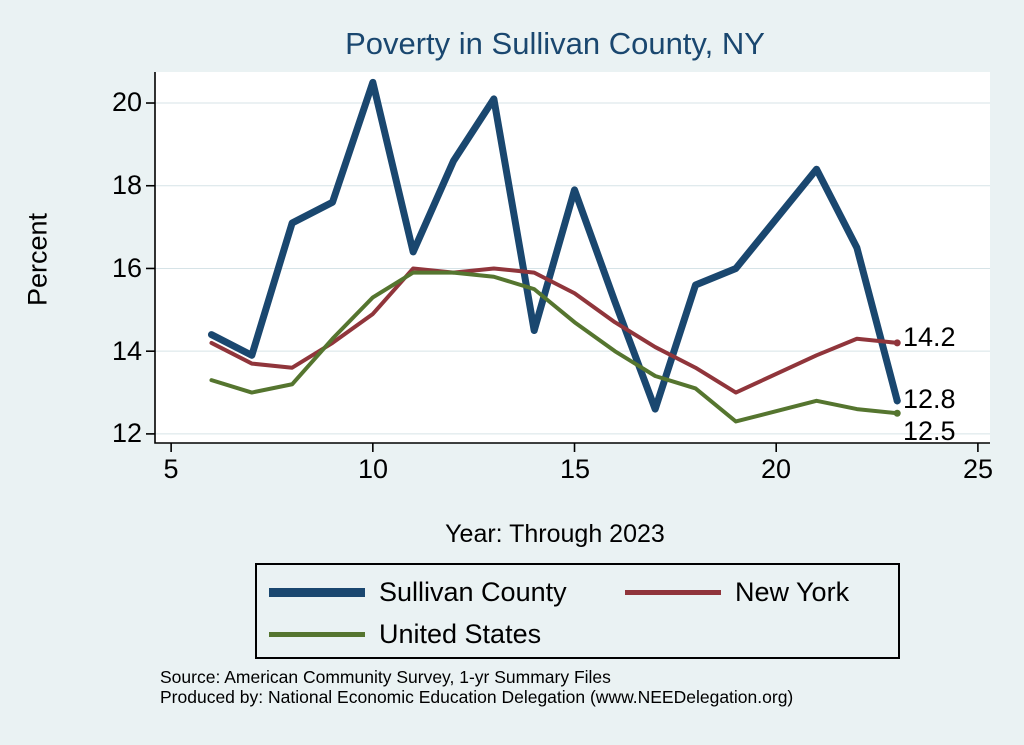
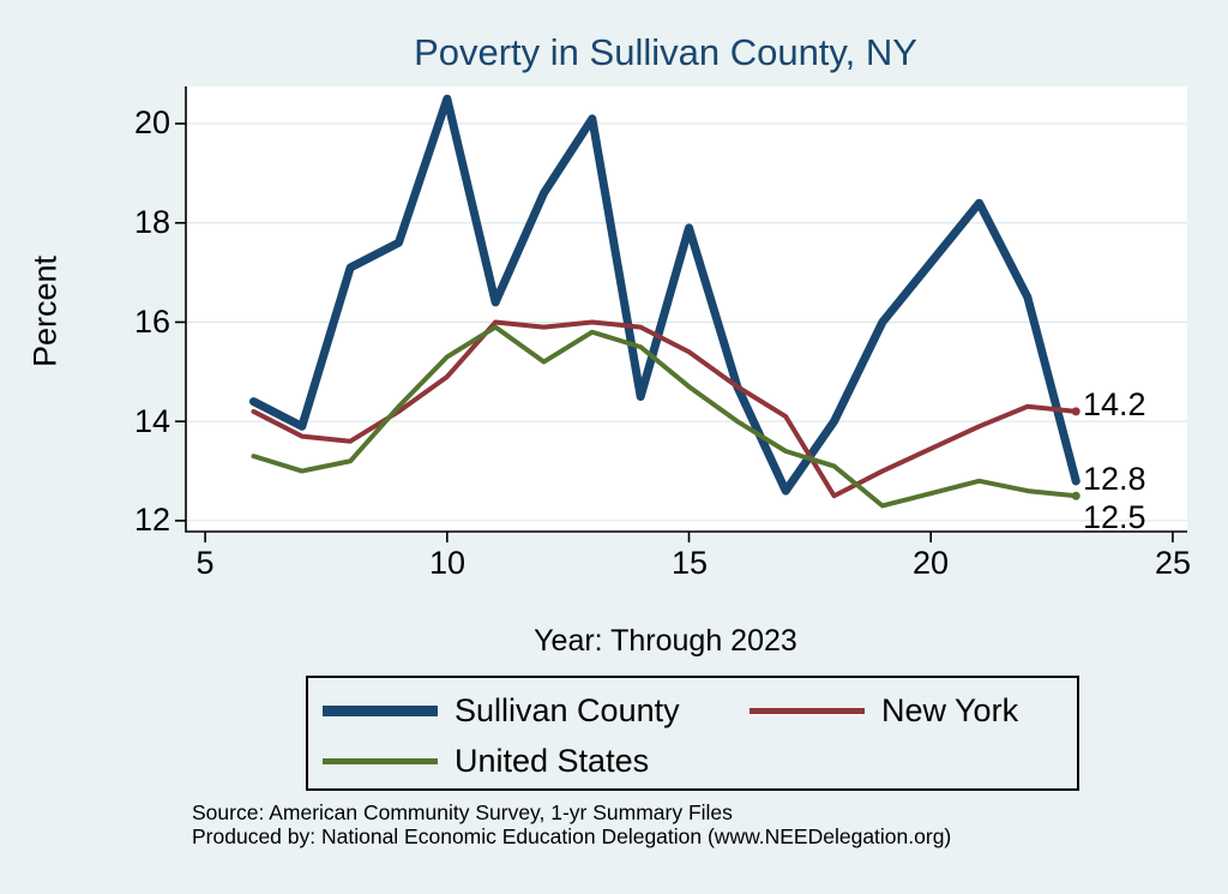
United States/12: 15.9 -> 15.2
Sullivan County/16: 15.2 -> 14.7
Sullivan County/18: 15.6 -> 14.0
New York/18: 13.6 -> 12.5
